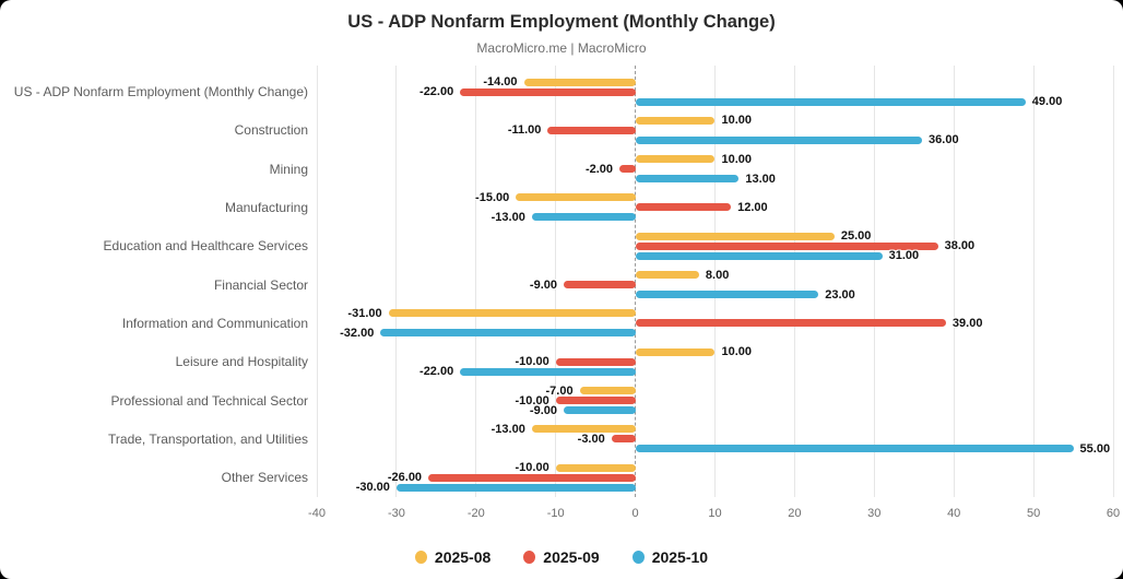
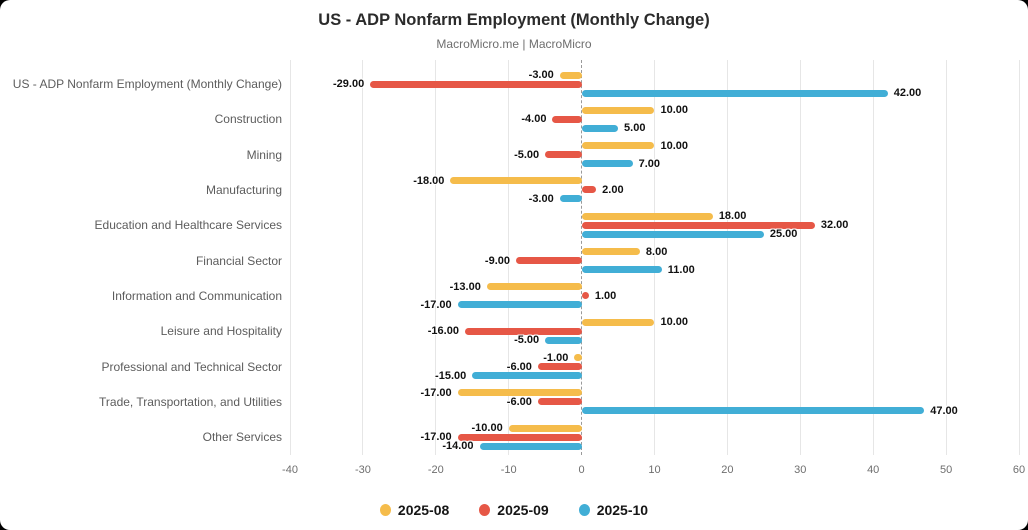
2025-08/US - ADP Nonfarm Employment (Monthly Change): -14.00 -> -3.00
2025-09/US - ADP Nonfarm Employment (Monthly Change): -22.00 -> -29.00
2025-10/US - ADP Nonfarm Employment (Monthly Change): 49.00 -> 42.00
2025-09/Construction: -11.00 -> -4.00
2025-10/Construction: 36.00 -> 5.00
2025-09/Mining: -2.00 -> -5.00
2025-10/Mining: 13.00 -> 7.00
2025-08/Manufacturing: -15.00 -> -18.00
2025-09/Manufacturing: 12.00 -> 2.00
2025-10/Manufacturing: -13.00 -> -3.00
2025-08/Education and Healthcare Services: 25.00 -> 18.00
2025-09/Education and Healthcare Services: 38.00 -> 32.00
2025-10/Education and Healthcare Services: 31.00 -> 25.00
2025-10/Financial Sector: 23.00 -> 11.00
2025-08/Information and Communication: -31.00 -> -13.00
2025-09/Information and Communication: 39.00 -> 1.00
2025-10/Information and Communication: -32.00 -> -17.00
2025-09/Leisure and Hospitality: -10.00 -> -16.00
2025-10/Leisure and Hospitality: -22.00 -> -5.00
2025-08/Professional and Technical Sector: -7.00 -> -1.00
2025-09/Professional and Technical Sector: -10.00 -> -6.00
2025-10/Professional and Technical Sector: -9.00 -> -15.00
2025-08/Trade, Transportation, and Utilities: -13.00 -> -17.00
2025-09/Trade, Transportation, and Utilities: -3.00 -> -6.00
2025-10/Trade, Transportation, and Utilities: 55.00 -> 47.00
2025-09/Other Services: -26.00 -> -17.00
2025-10/Other Services: -30.00 -> -14.00
